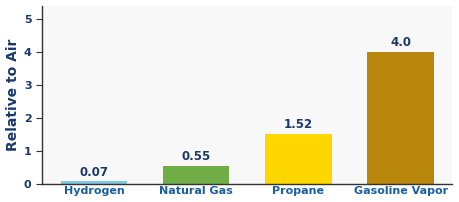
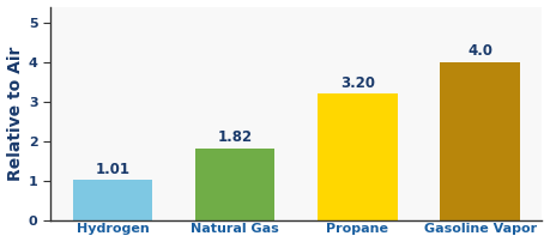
Hydrogen: 0.07 -> 1.01
Natural Gas: 0.55 -> 1.82
Propane: 1.52 -> 3.20
